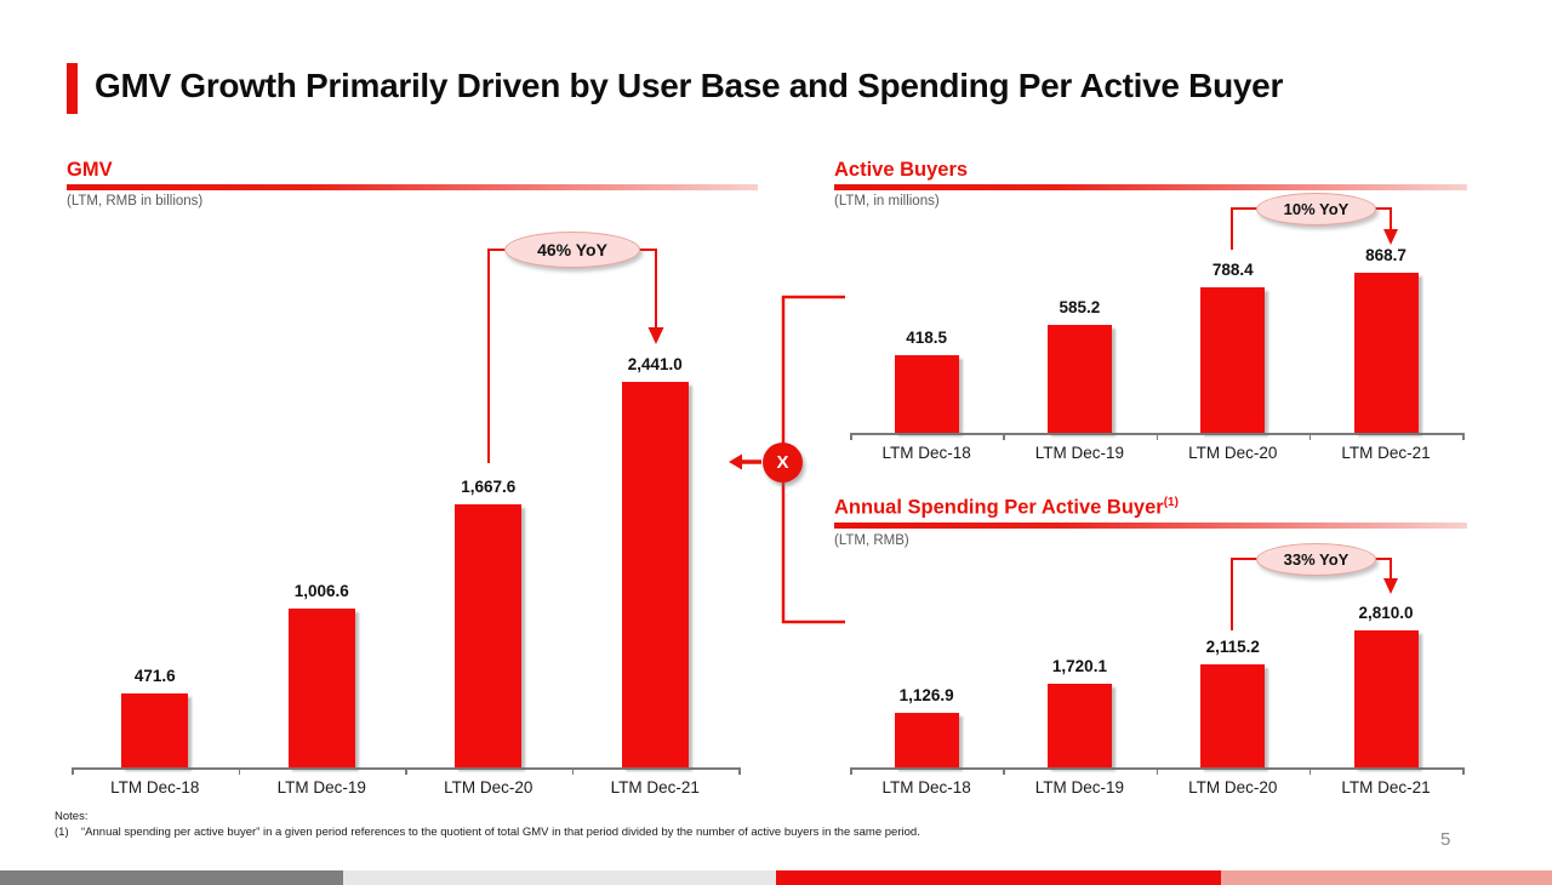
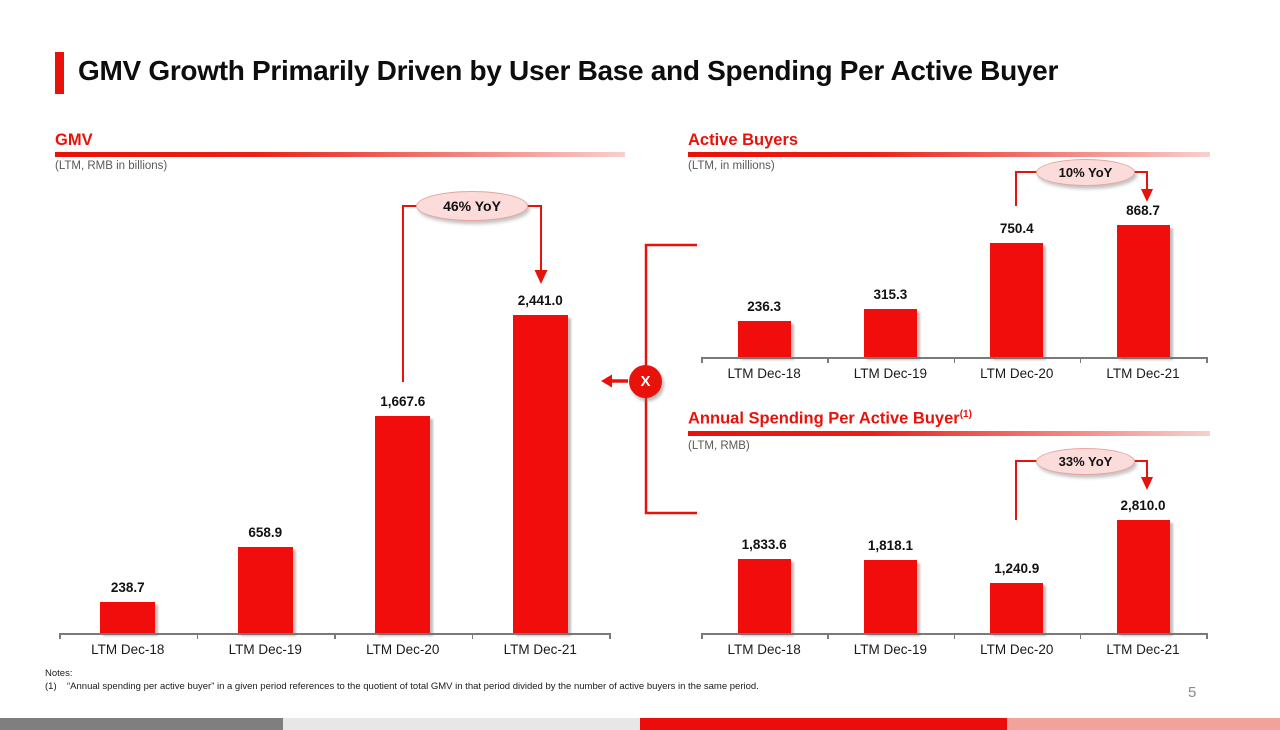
GMV/LTM Dec-18: 471.6 -> 238.7
GMV/LTM Dec-19: 1,006.6 -> 658.9
Active Buyers/LTM Dec-18: 418.5 -> 236.3
Active Buyers/LTM Dec-19: 585.2 -> 315.3
Active Buyers/LTM Dec-20: 788.4 -> 750.4
Annual Spending Per Active Buyer/LTM Dec-18: 1,126.9 -> 1,833.6
Annual Spending Per Active Buyer/LTM Dec-19: 1,720.1 -> 1,818.1
Annual Spending Per Active Buyer/LTM Dec-20: 2,115.2 -> 1,240.9
